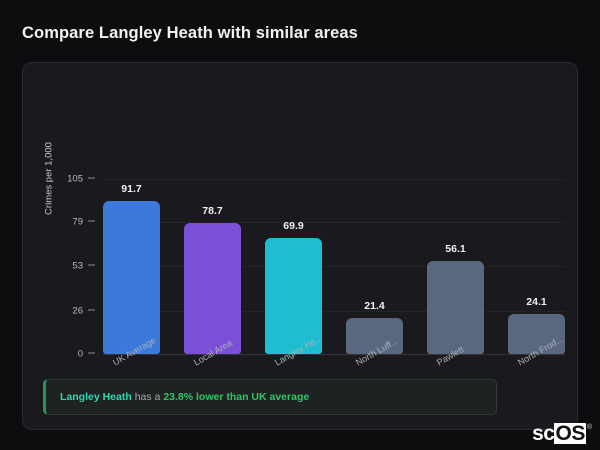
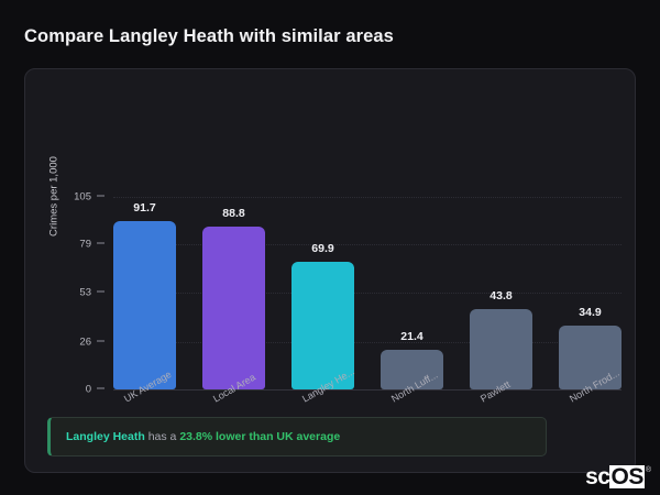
Local Area: 78.7 -> 88.8
Pawlett: 56.1 -> 43.8
North Frod...: 24.1 -> 34.9
